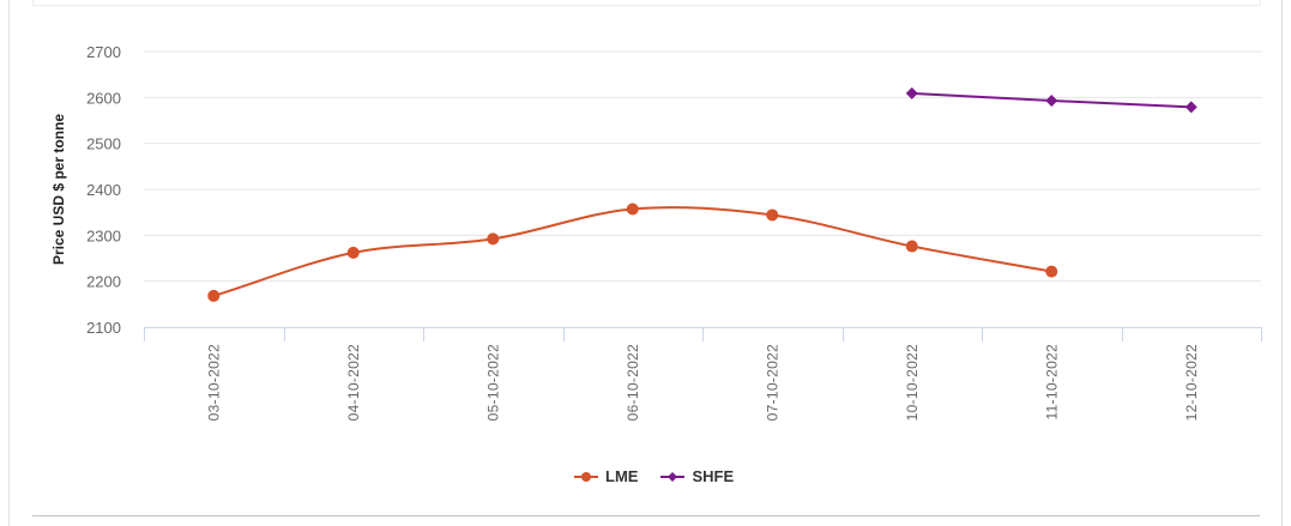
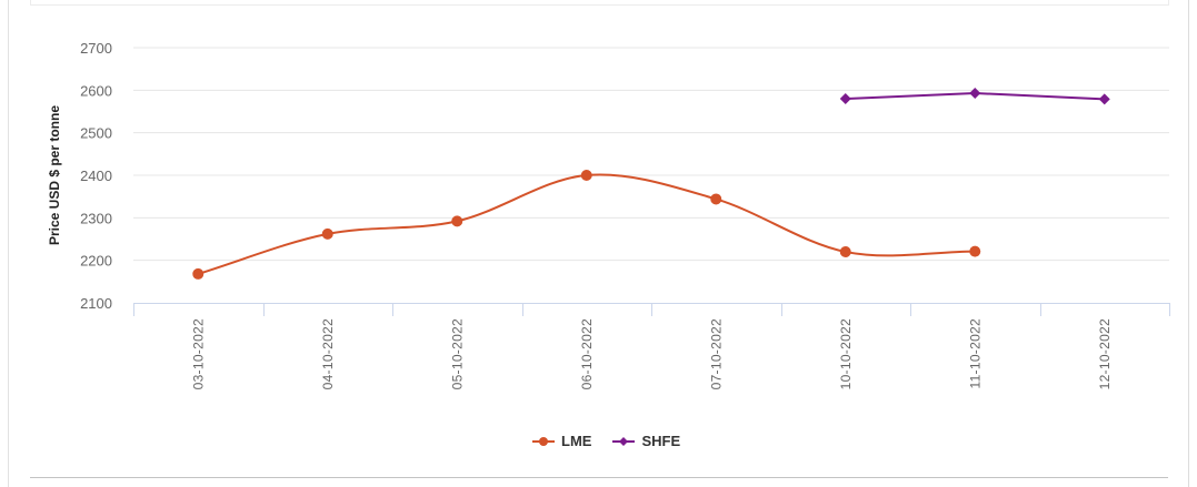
LME/06-10-2022: 2360 -> 2400
LME/10-10-2022: 2280 -> 2220
SHFE/10-10-2022: 2610 -> 2580
